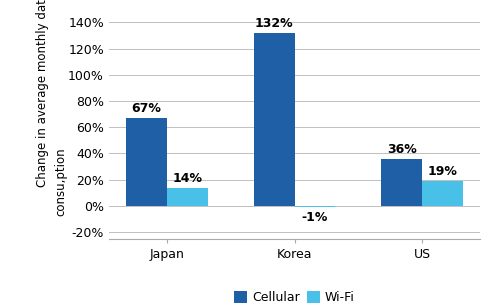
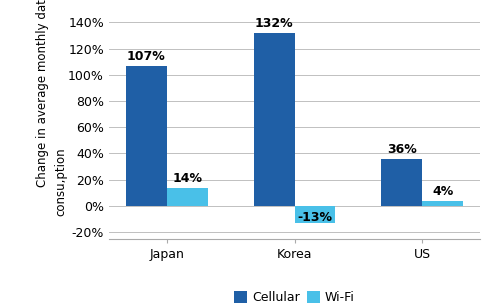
Cellular/Japan: 67% -> 107%
Wi-Fi/Korea: -1% -> -13%
Wi-Fi/US: 19% -> 4%
